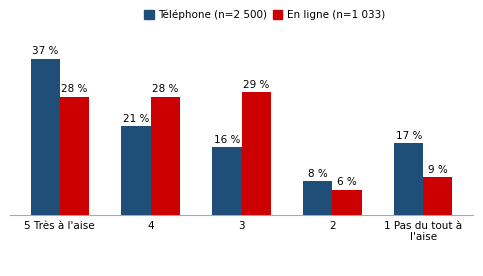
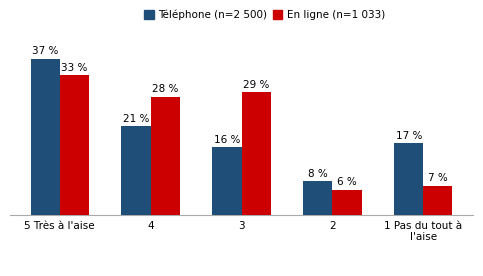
En ligne (n=1 033)/5 Très à l'aise: 28 -> 33
En ligne (n=1 033)/1 Pas du tout à l'aise: 9 -> 7
